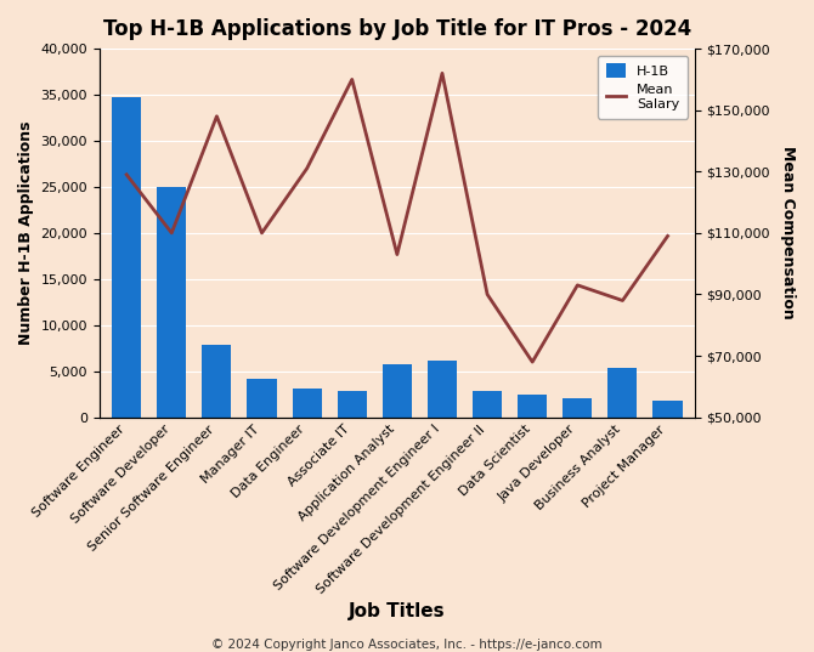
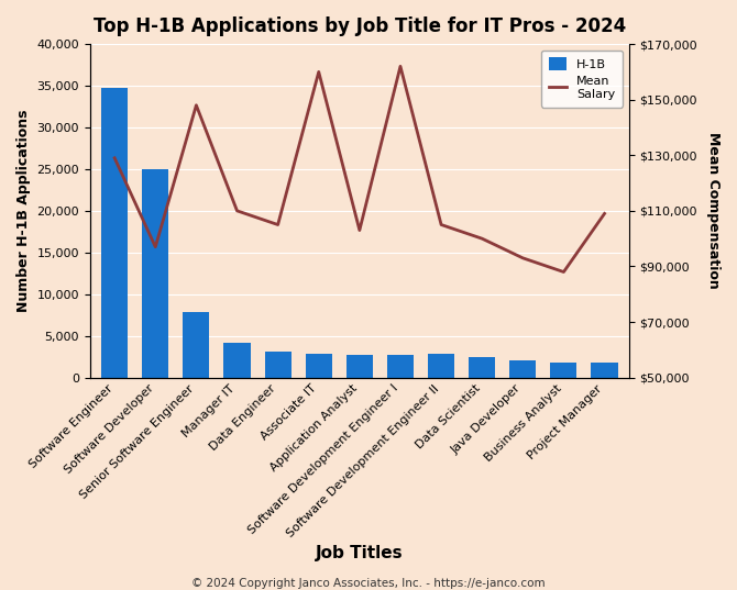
Mean Salary/Software Developer: $110,000 -> $97,000
Mean Salary/Data Engineer: $131,000 -> $105,000
H-1B/Application Analyst: 5,800 -> 2,700
H-1B/Software Development Engineer I: 6,200 -> 2,700
Mean Salary/Software Development Engineer II: $90,000 -> $105,000
Mean Salary/Data Scientist: $68,000 -> $100,000
H-1B/Business Analyst: 5,400 -> 1,800
